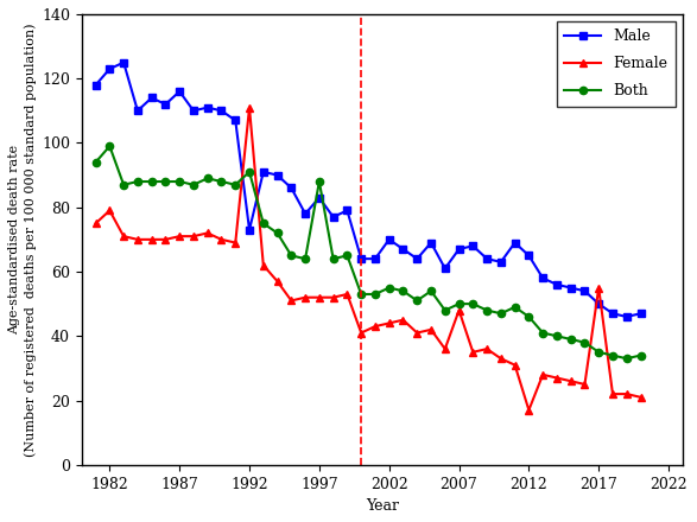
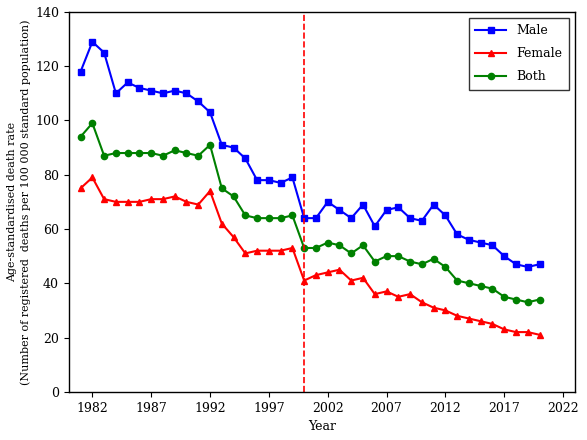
Male/1982: 123 -> 129
Male/1987: 116 -> 111
Male/1992: 73 -> 103
Female/1992: 111 -> 74
Male/1997: 83 -> 78
Both/1997: 88 -> 64
Female/2007: 48 -> 37
Female/2012: 17 -> 30
Female/2017: 55 -> 23
